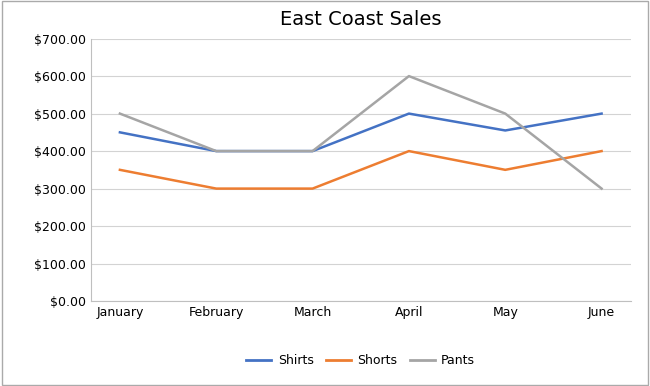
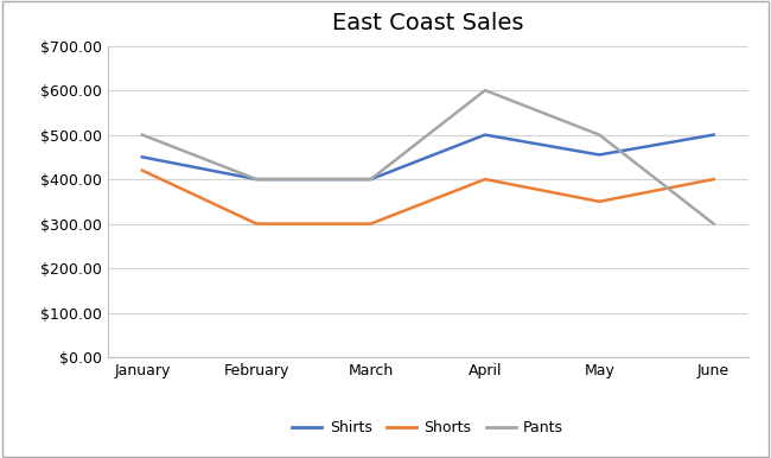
Shorts/January: $350 -> $420
